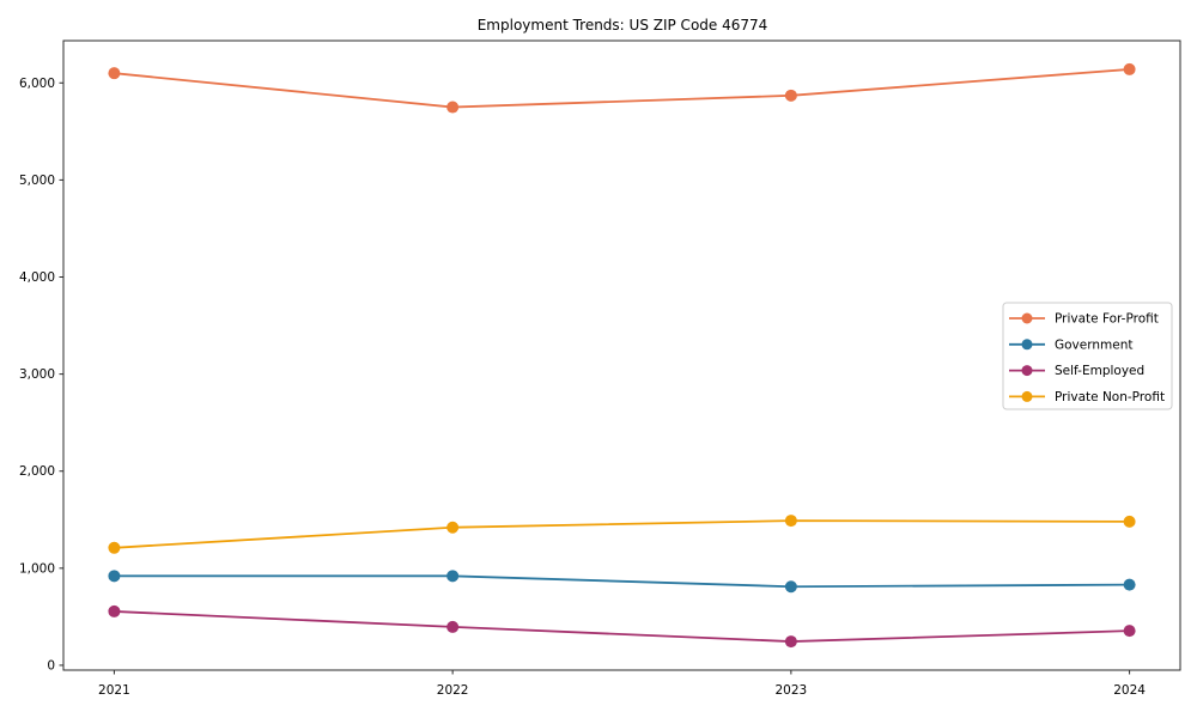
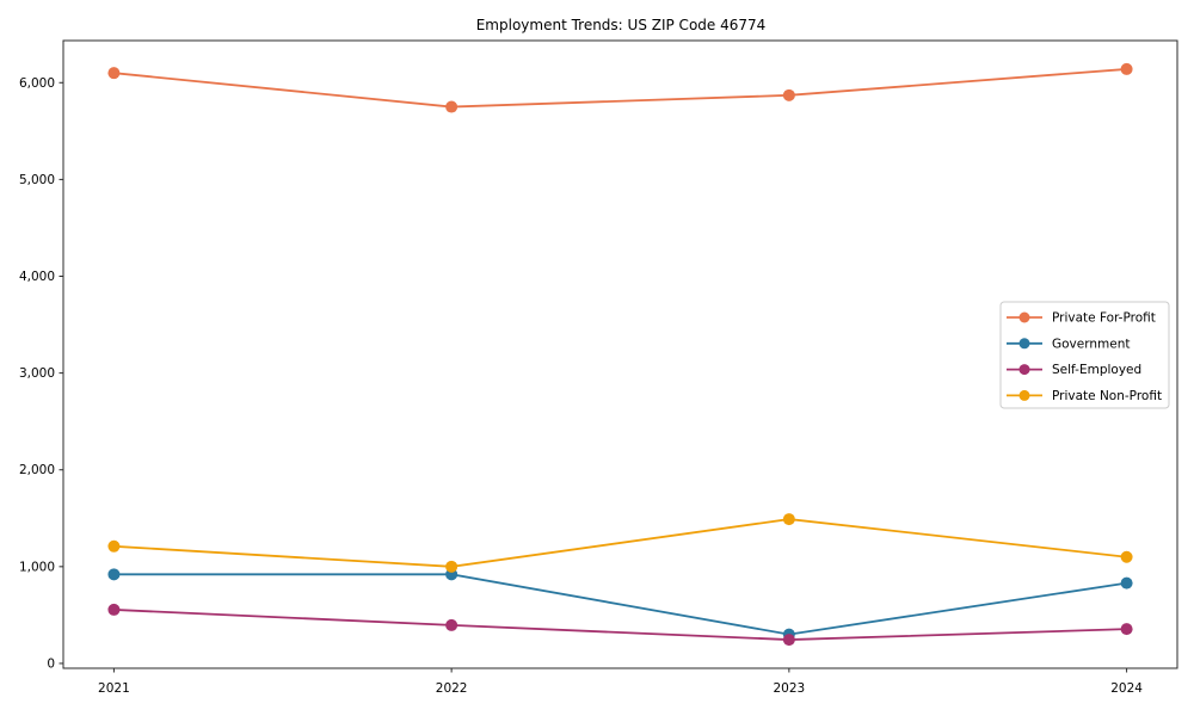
Private Non-Profit/2022: 1400 -> 1000
Government/2023: 800 -> 300
Private Non-Profit/2024: 1500 -> 1100
